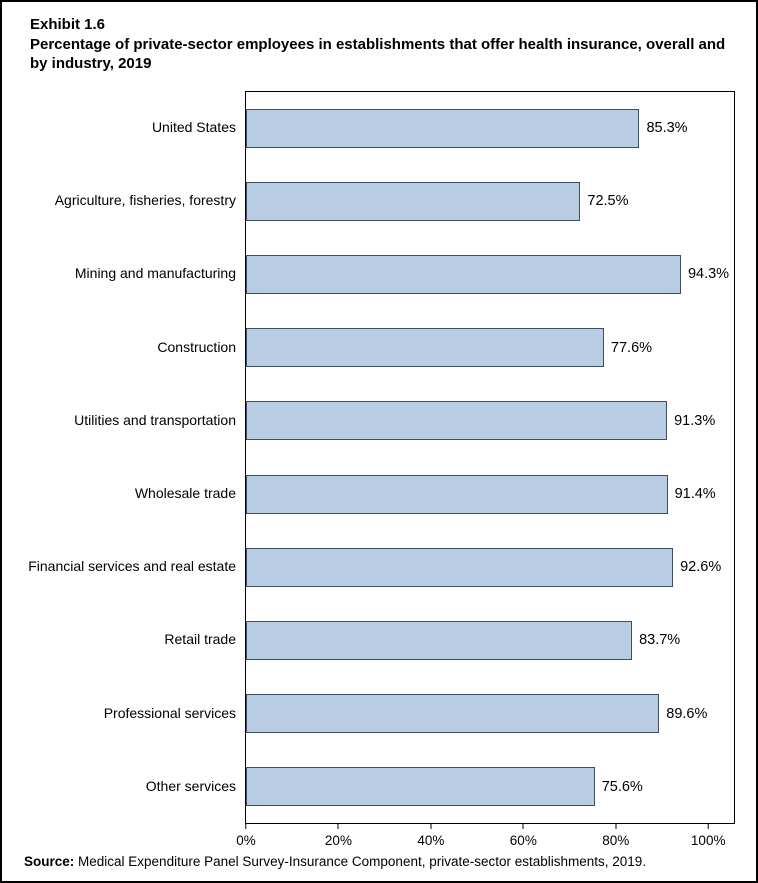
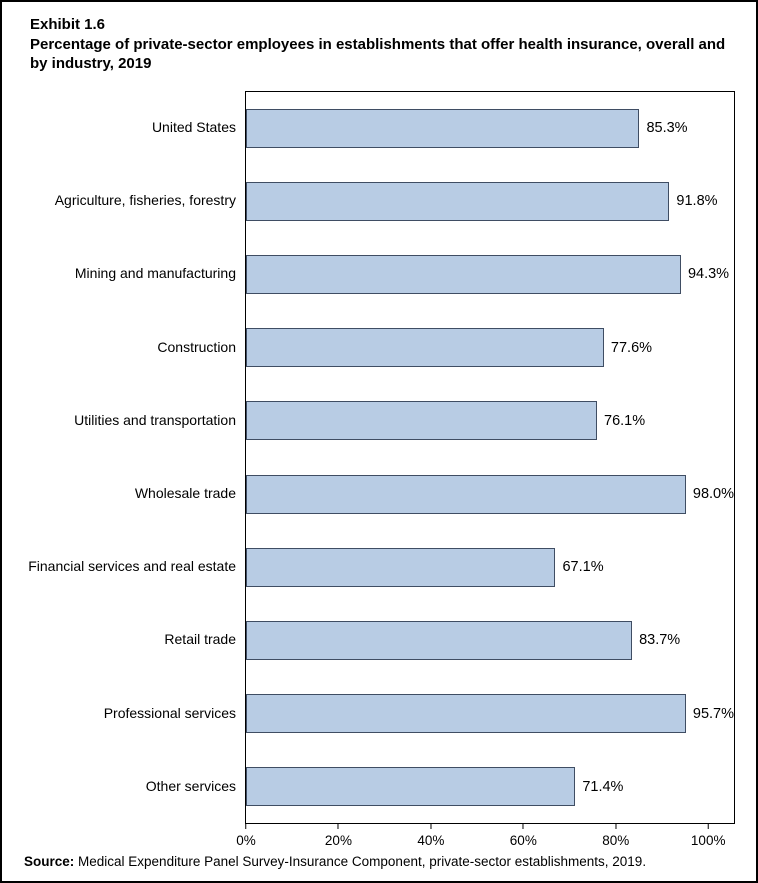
Agriculture, fisheries, forestry: 72.5% -> 91.8%
Utilities and transportation: 91.3% -> 76.1%
Wholesale trade: 91.4% -> 98.0%
Financial services and real estate: 92.6% -> 67.1%
Professional services: 89.6% -> 95.7%
Other services: 75.6% -> 71.4%
